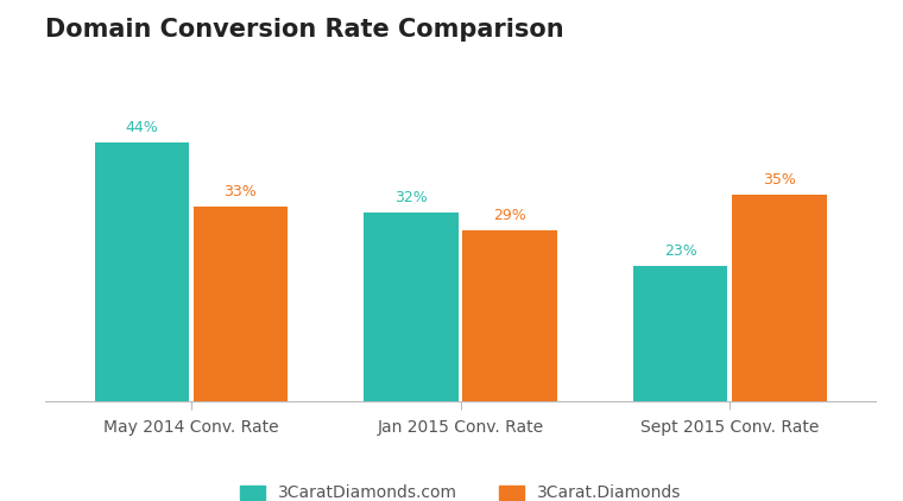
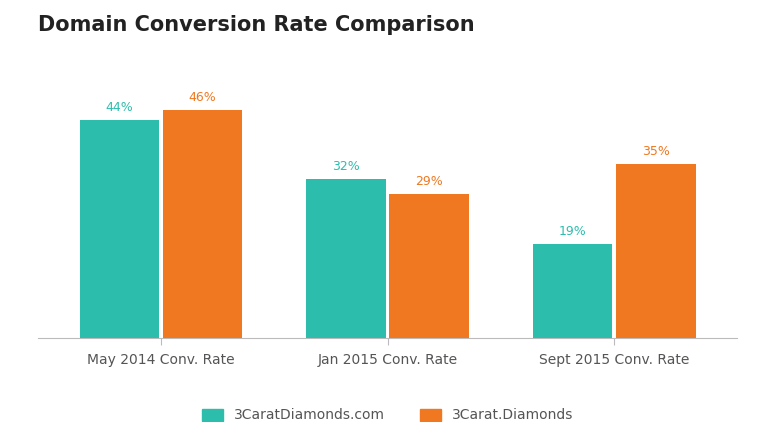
3Carat.Diamonds/May 2014 Conv. Rate: 33% -> 46%
3CaratDiamonds.com/Sept 2015 Conv. Rate: 23% -> 19%
